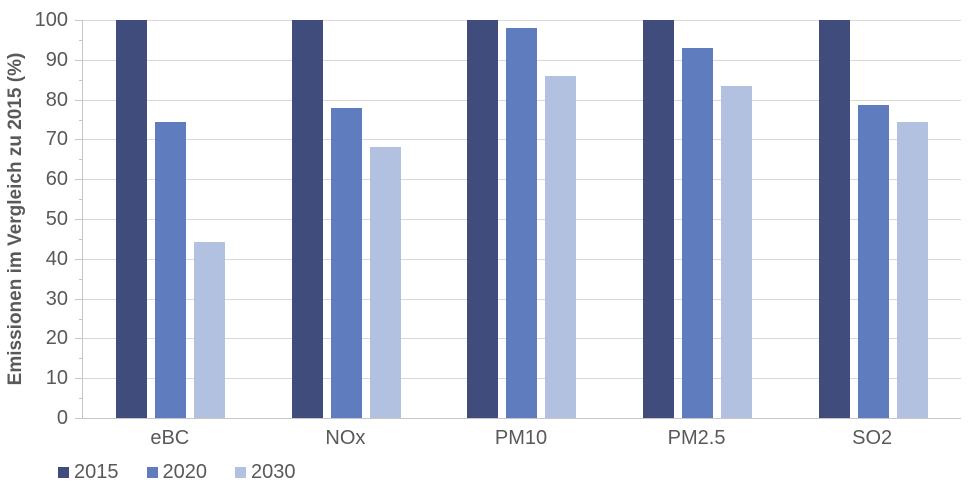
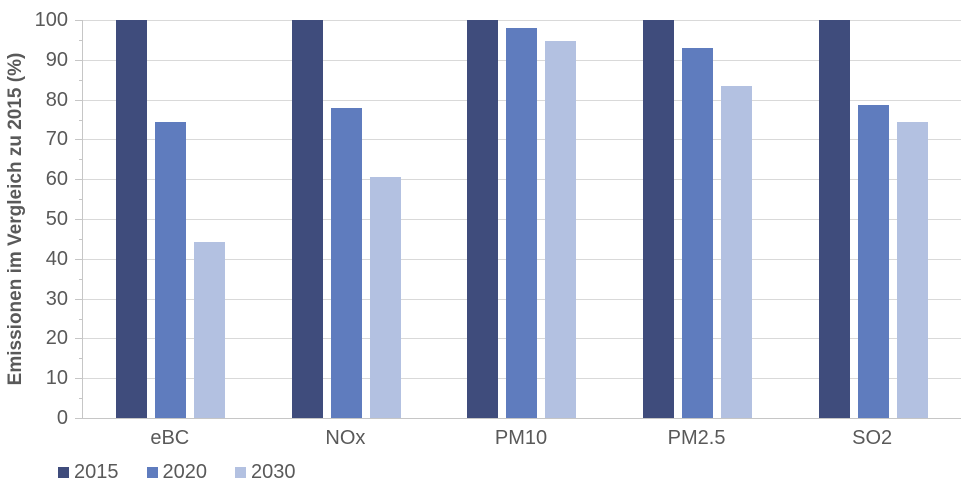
2030/NOx: 68 -> 60
2030/PM10: 86 -> 95
